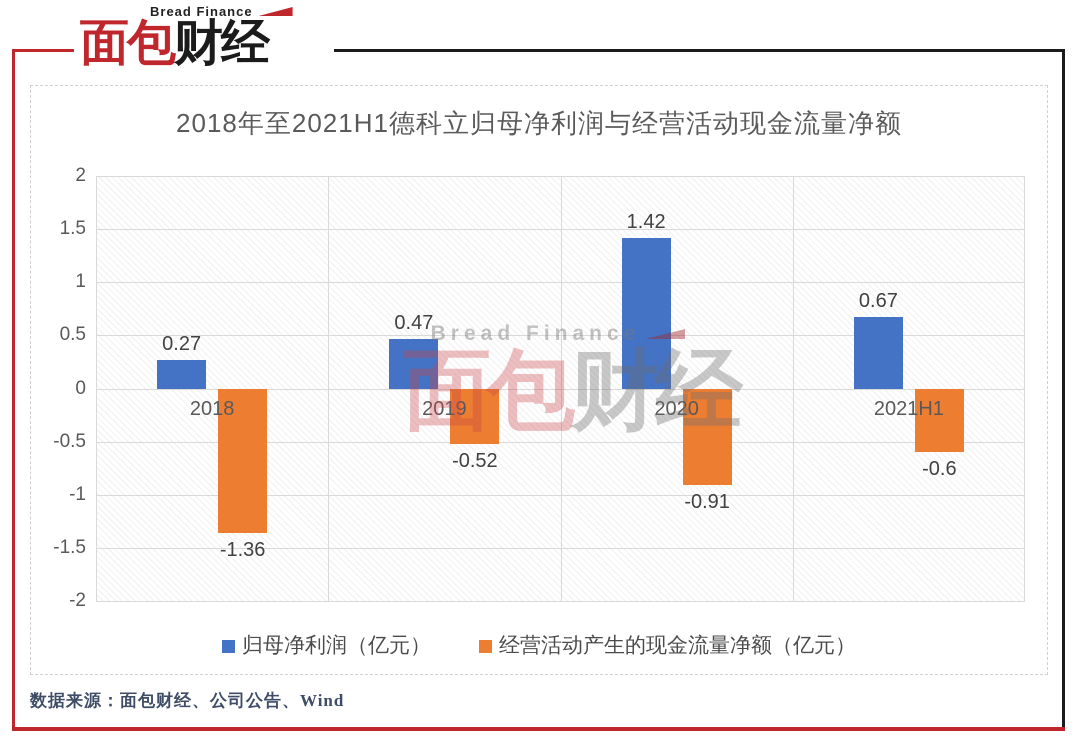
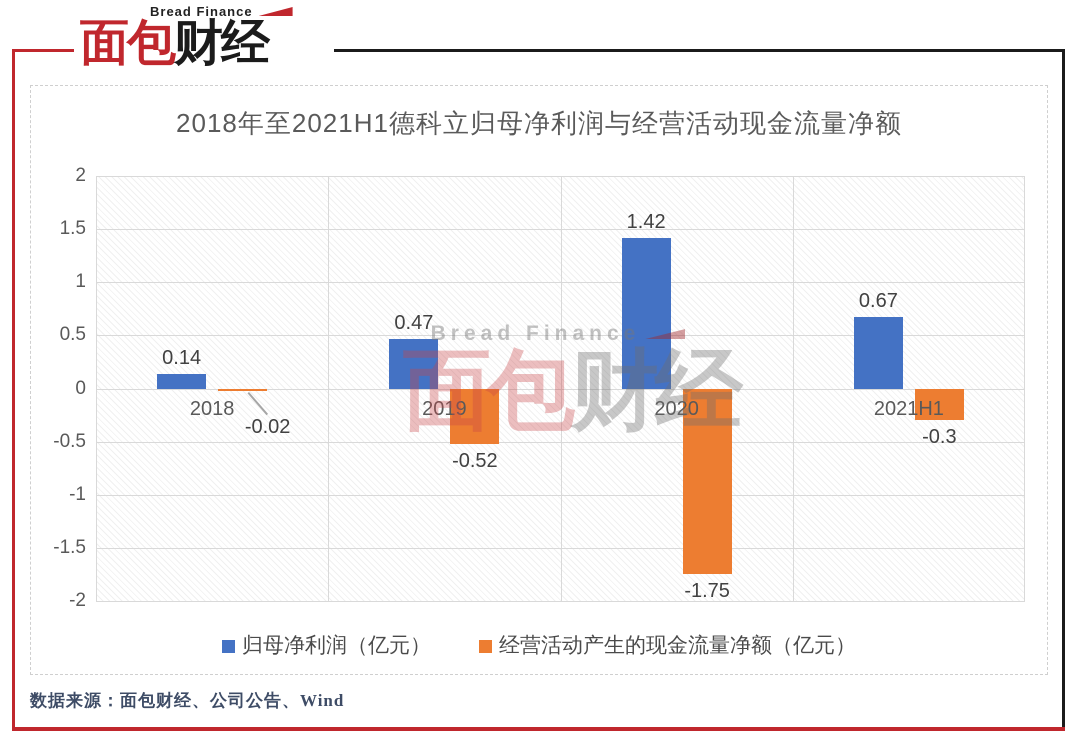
归母净利润（亿元）/2018: 0.27 -> 0.14
经营活动产生的现金流量净额（亿元）/2018: -1.36 -> -0.02
经营活动产生的现金流量净额（亿元）/2020: -0.91 -> -1.75
经营活动产生的现金流量净额（亿元）/2021H1: -0.6 -> -0.3
